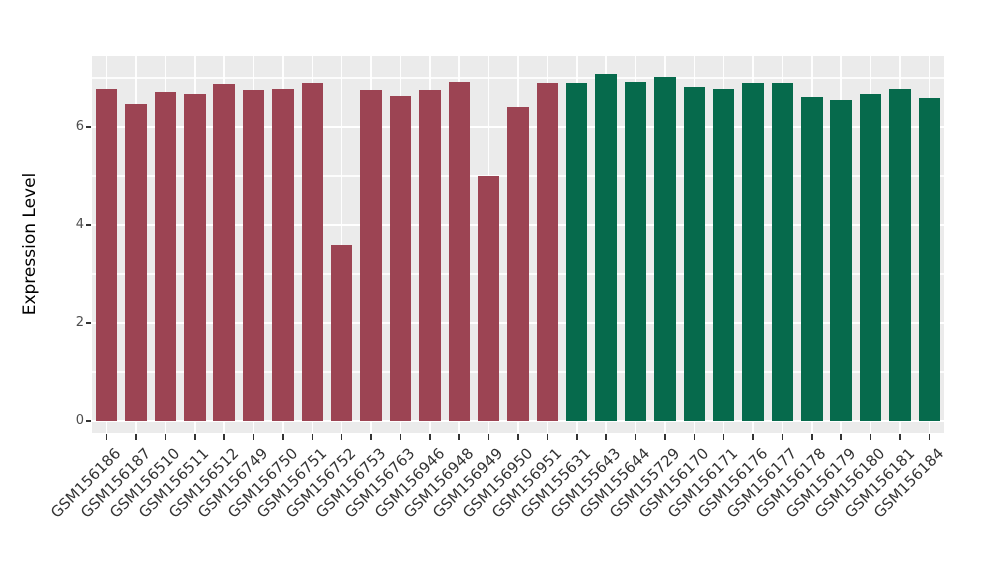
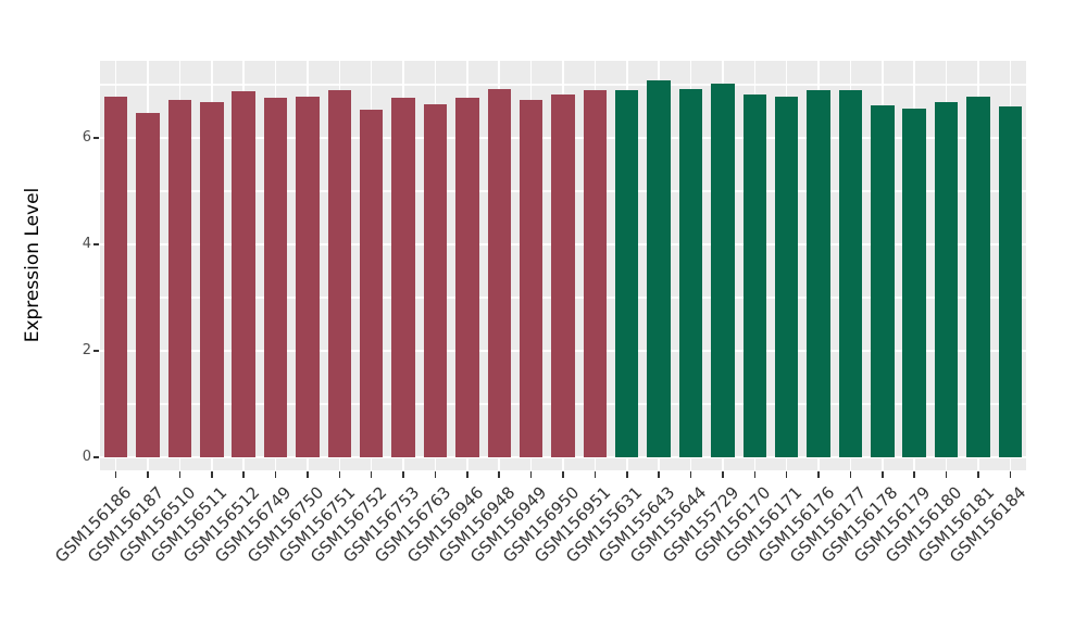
GSM156752: 3.6 -> 6.5
GSM156949: 5.0 -> 6.7
GSM156950: 6.4 -> 6.8
